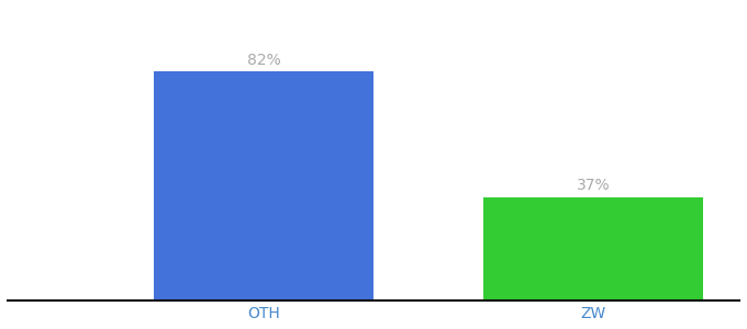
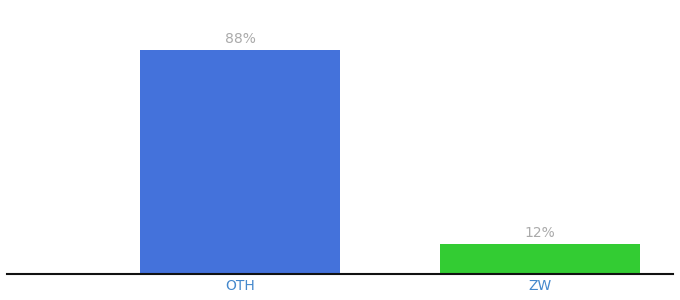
OTH: 82% -> 88%
ZW: 37% -> 12%
